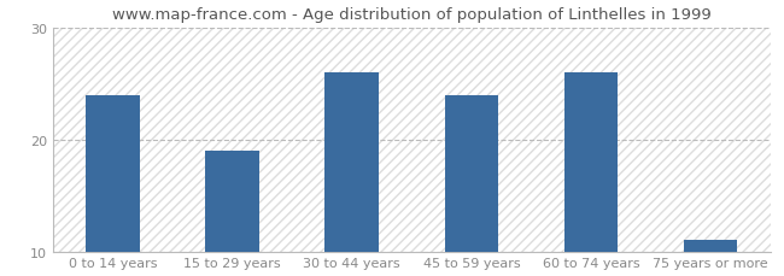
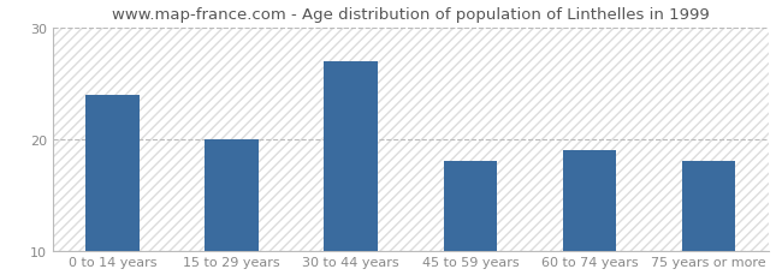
15 to 29 years: 19 -> 20
30 to 44 years: 26 -> 27
45 to 59 years: 24 -> 18
60 to 74 years: 26 -> 19
75 years or more: 11 -> 18
